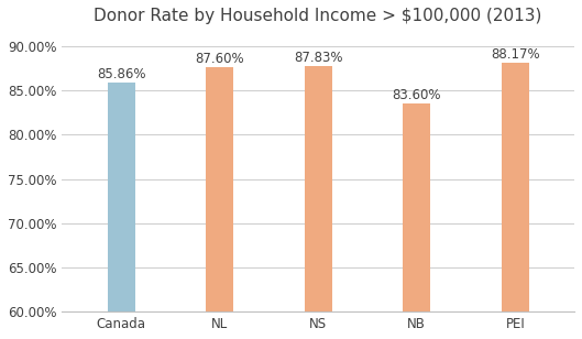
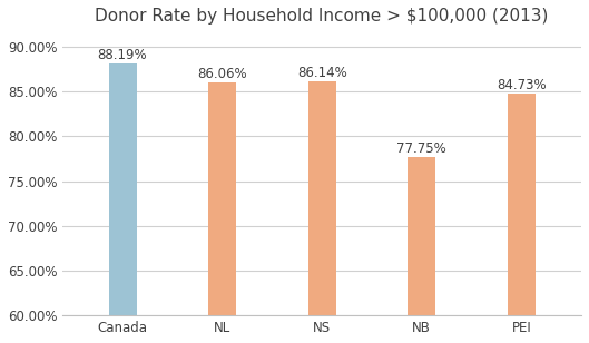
Canada: 85.86% -> 88.19%
NL: 87.60% -> 86.06%
NS: 87.83% -> 86.14%
NB: 83.60% -> 77.75%
PEI: 88.17% -> 84.73%
